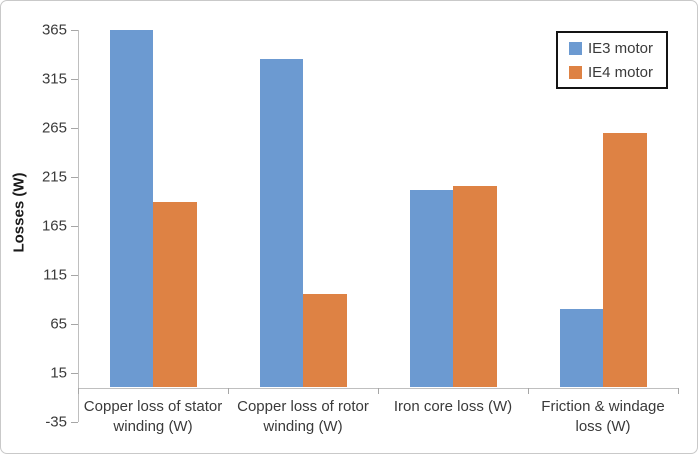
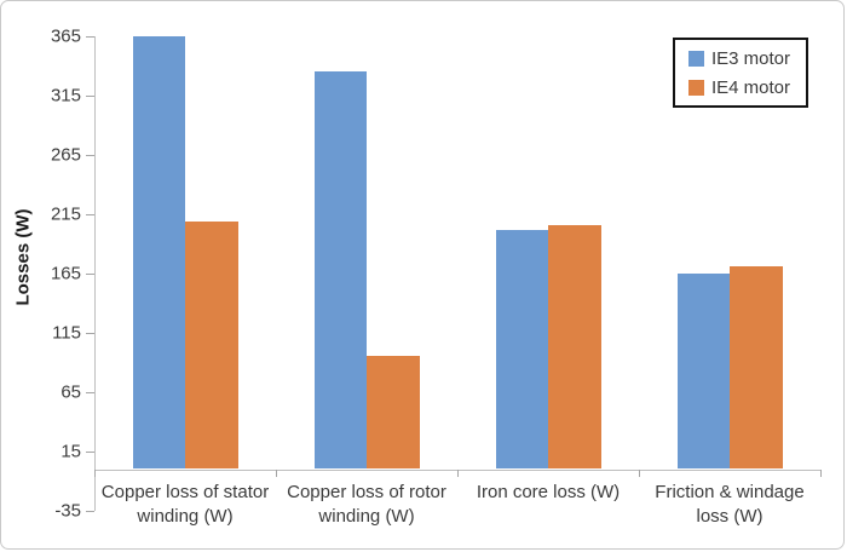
IE4 motor/Copper loss of stator winding (W): 190 -> 210
IE3 motor/Friction & windage loss (W): 80 -> 160
IE4 motor/Friction & windage loss (W): 260 -> 170
